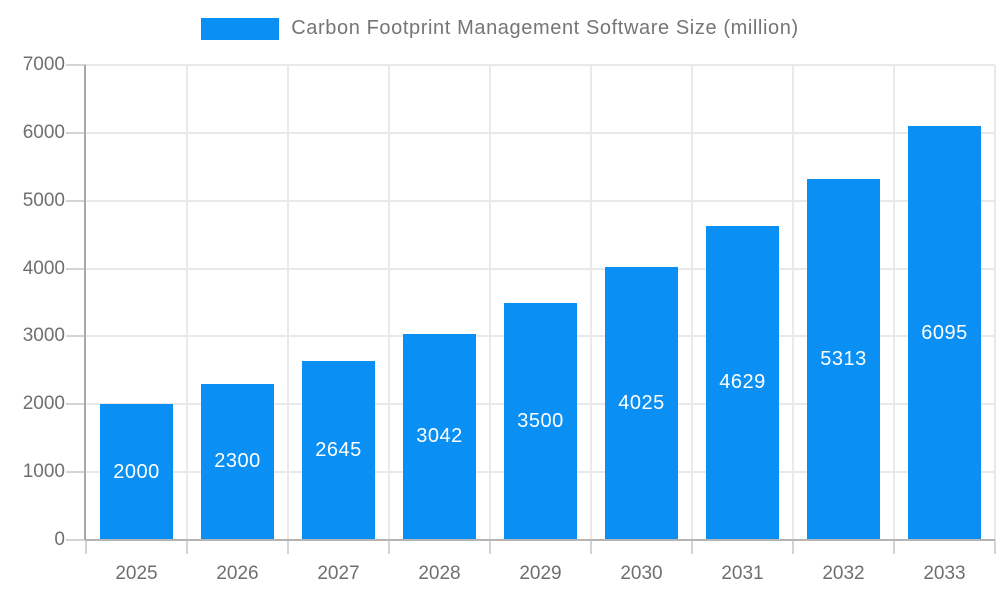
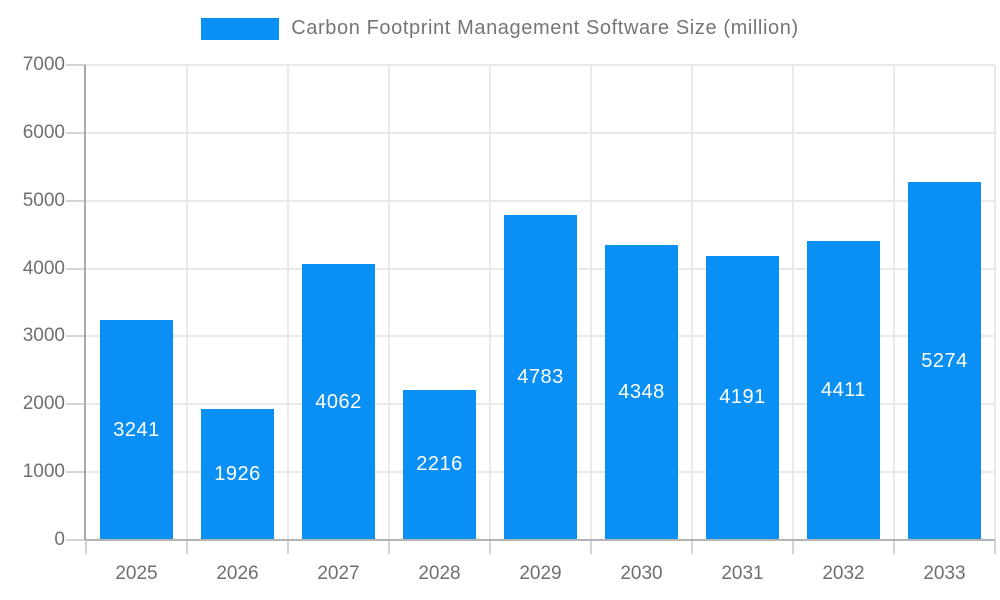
2025: 2000 -> 3241
2026: 2300 -> 1926
2027: 2645 -> 4062
2028: 3042 -> 2216
2029: 3500 -> 4783
2030: 4025 -> 4348
2031: 4629 -> 4191
2032: 5313 -> 4411
2033: 6095 -> 5274
